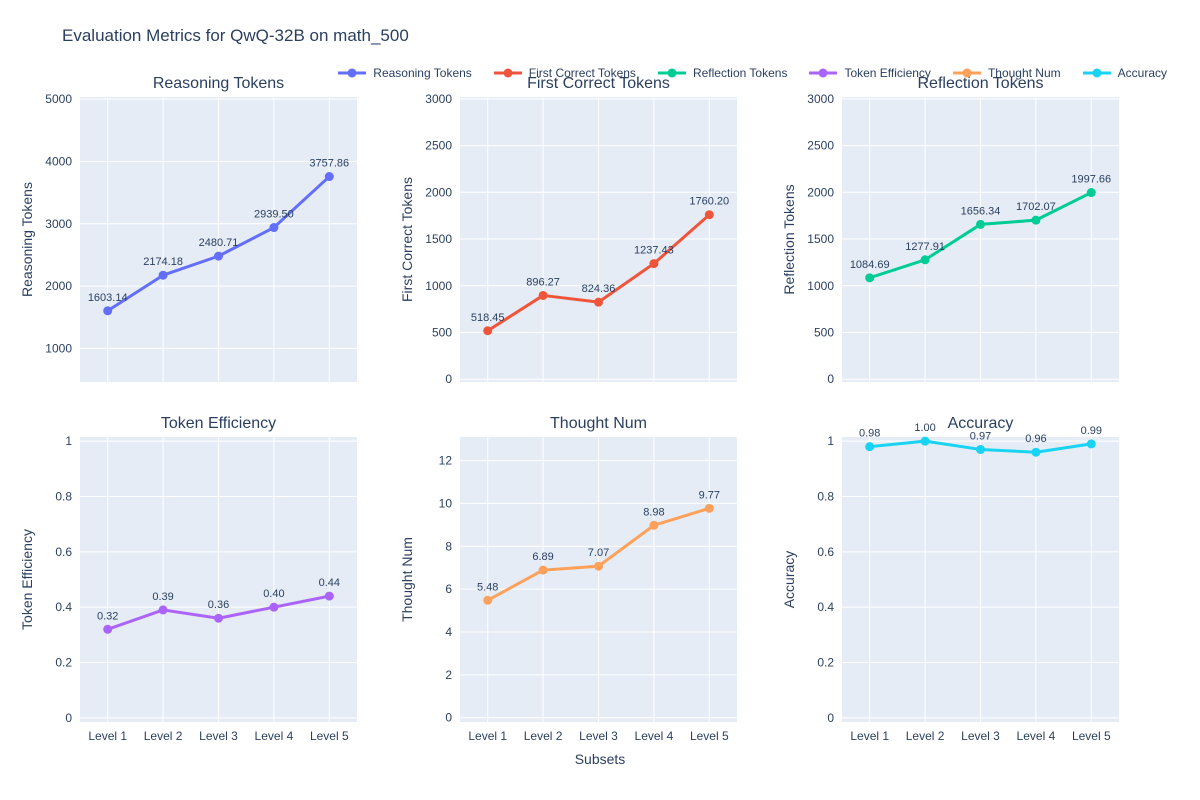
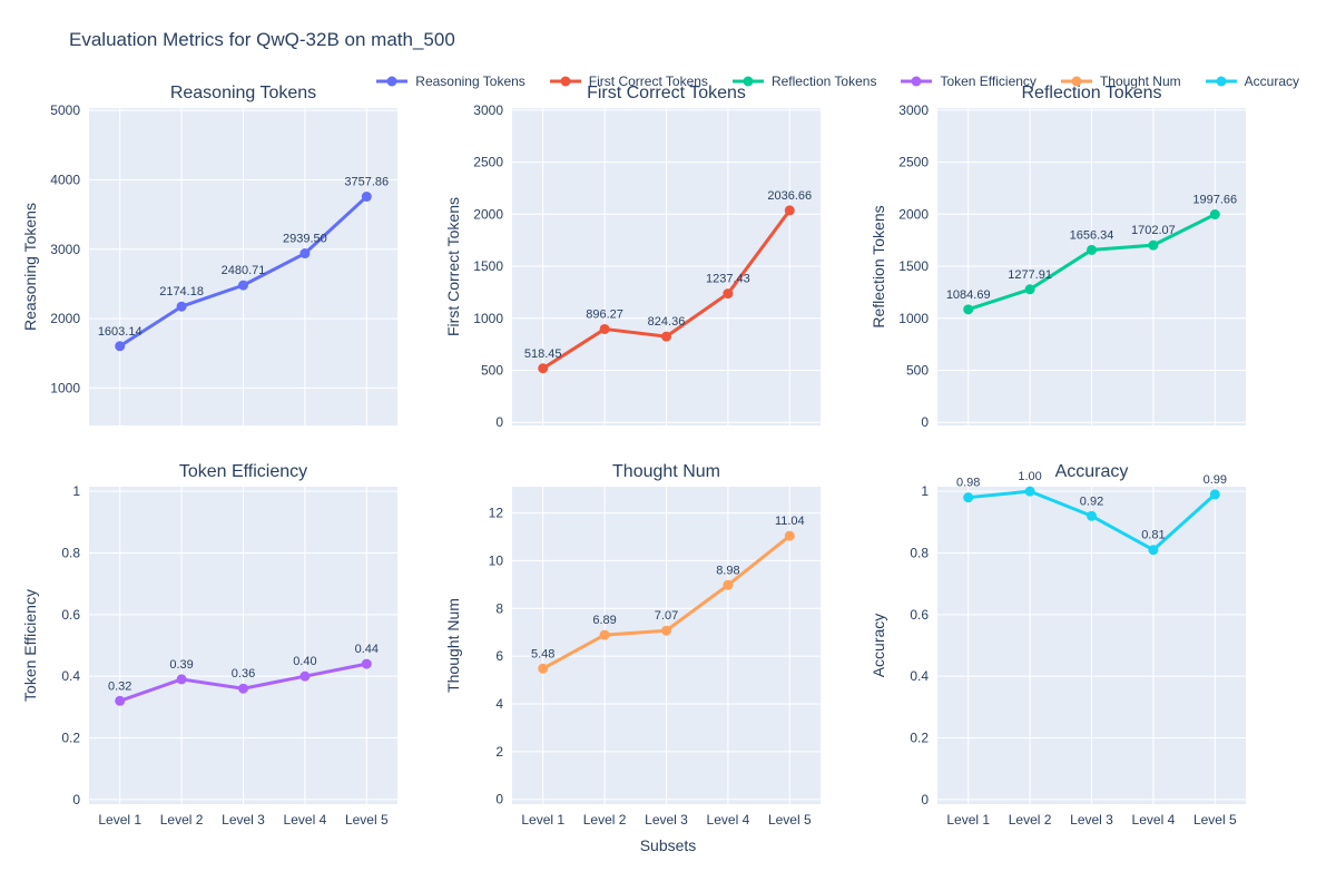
First Correct Tokens/Level 5: 1760.20 -> 2036.66
Thought Num/Level 5: 9.77 -> 11.04
Accuracy/Level 3: 0.97 -> 0.92
Accuracy/Level 4: 0.96 -> 0.81
